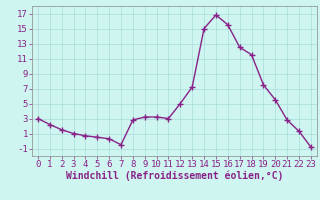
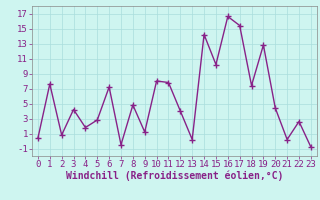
0: 3.0 -> 0.4
1: 2.2 -> 7.6
2: 1.5 -> 0.8
3: 1.0 -> 4.2
4: 0.7 -> 1.8
5: 0.5 -> 2.8
6: 0.3 -> 7.2
8: 2.8 -> 4.8
9: 3.2 -> 1.2
10: 3.2 -> 8.0
11: 3.0 -> 7.8
12: 5.0 -> 4.0
13: 7.2 -> 0.2
14: 15.0 -> 14.2
15: 16.8 -> 10.2
16: 15.5 -> 16.6
17: 12.5 -> 15.4
18: 11.5 -> 7.4
19: 7.5 -> 12.8
20: 5.5 -> 4.4
21: 2.8 -> 0.2
22: 1.3 -> 2.6
